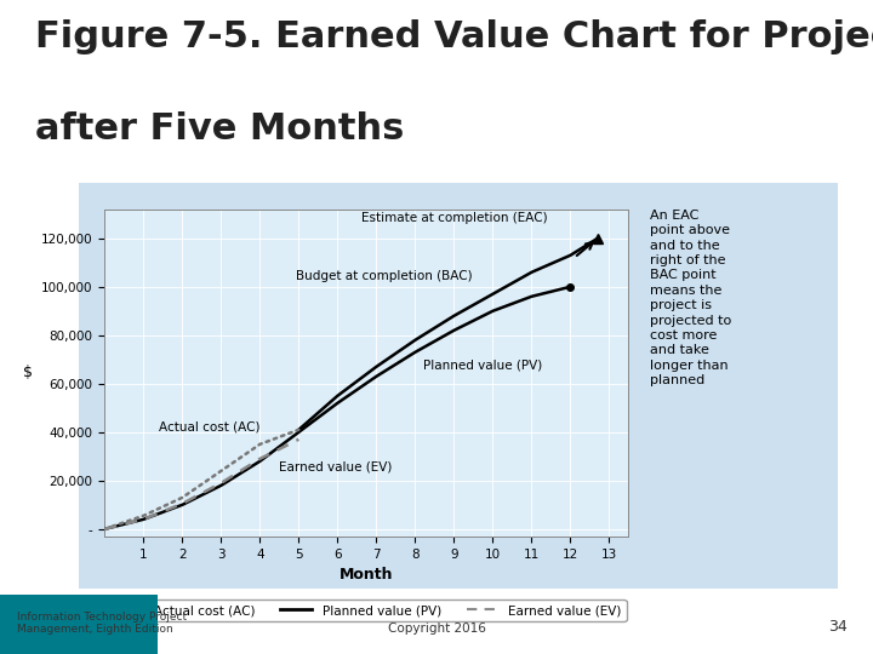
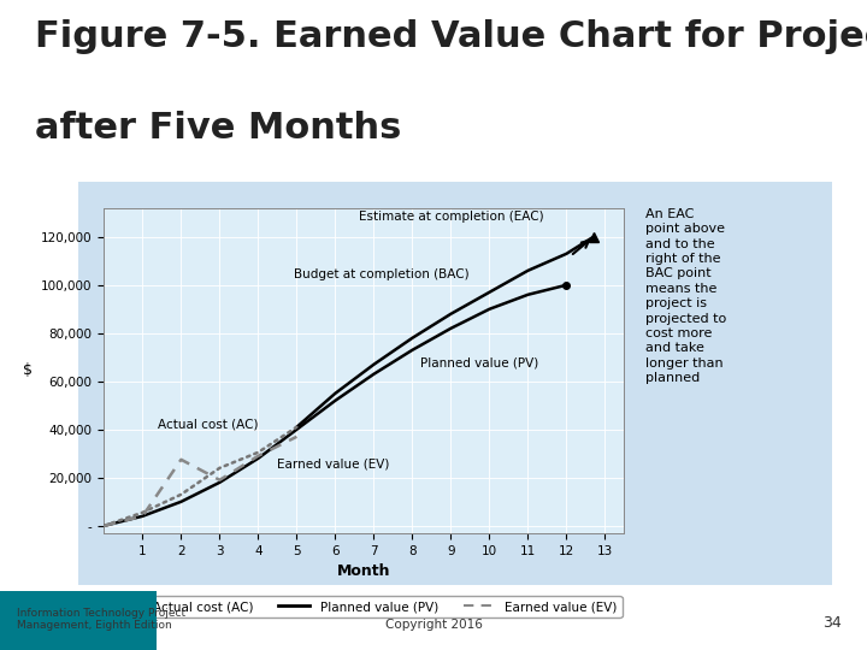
Earned value (EV)/2: 10,500 -> 27,500
Actual cost (AC)/4: 35,000 -> 30,500
